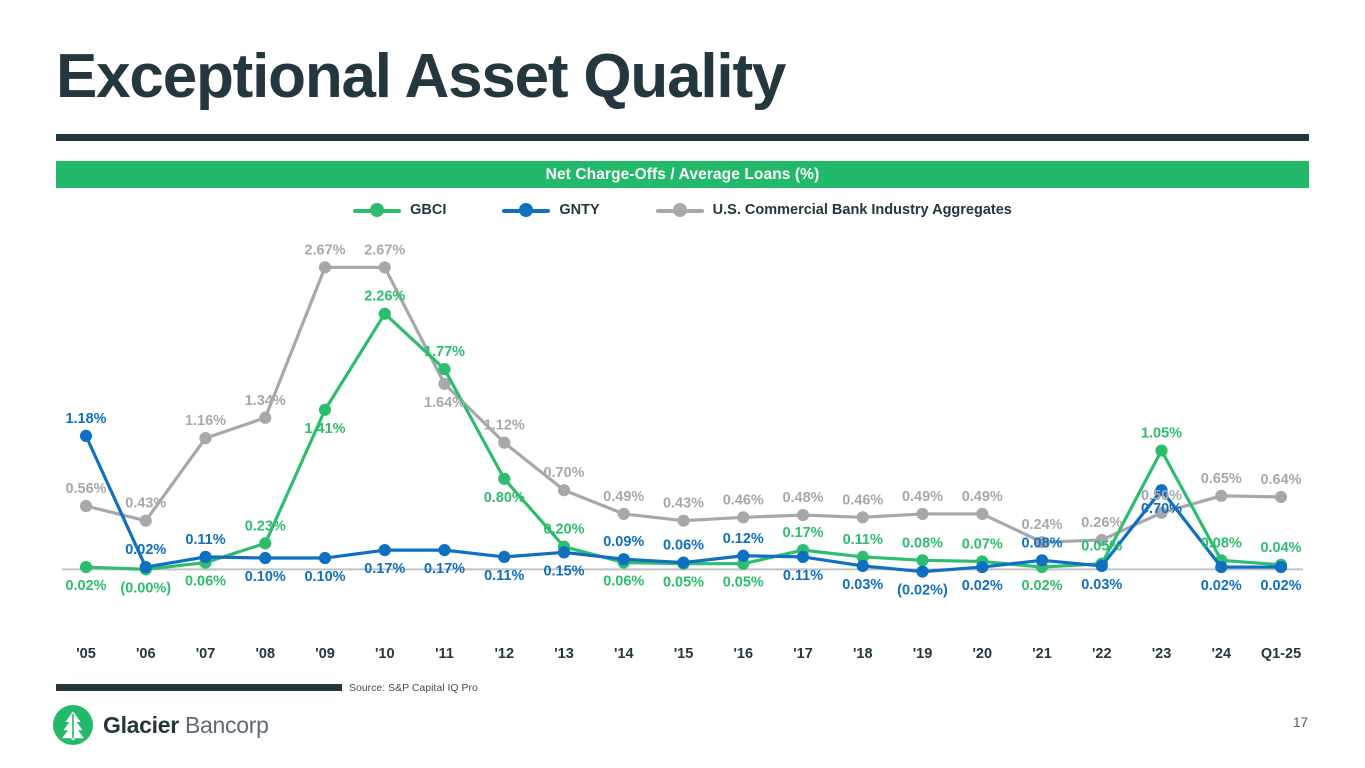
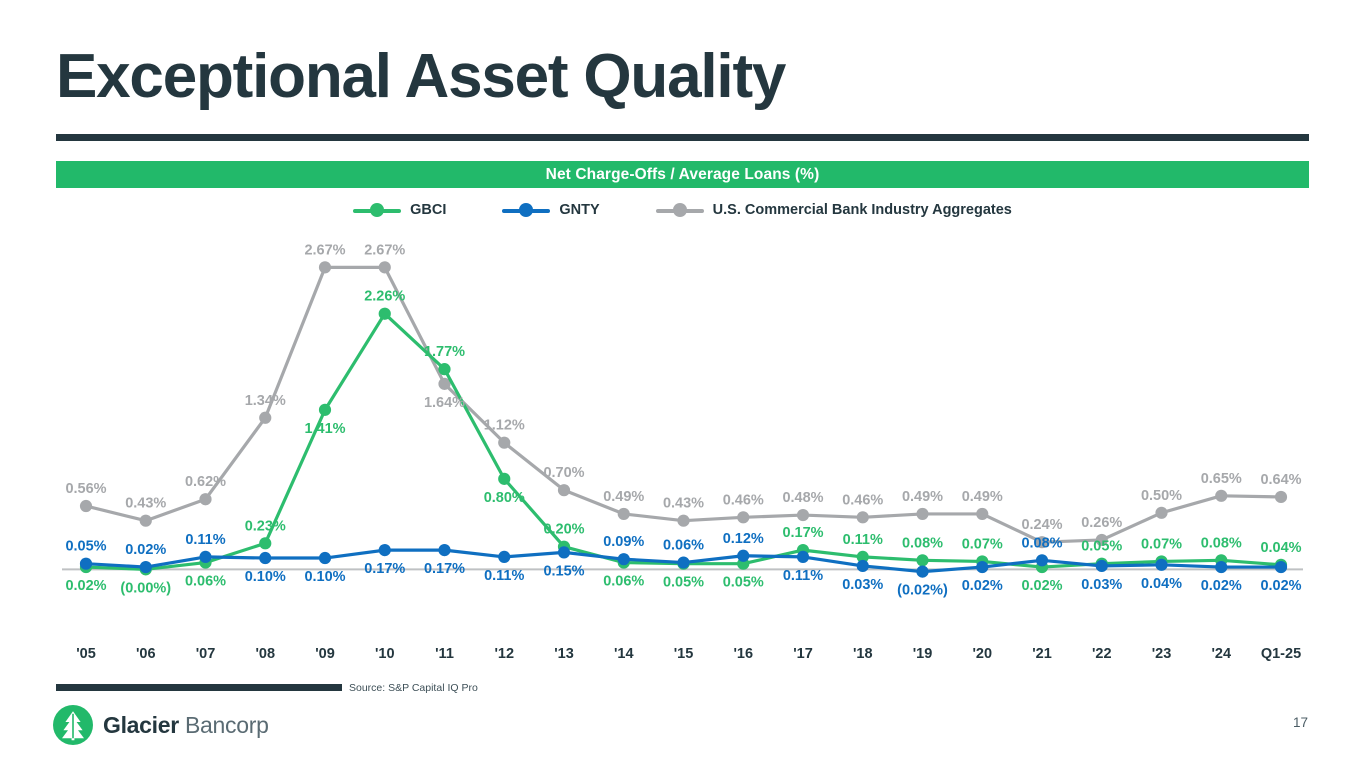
GNTY/'05: 1.18% -> 0.05%
U.S. Commercial Bank Industry Aggregates/'07: 1.16% -> 0.62%
GBCI/'23: 1.05% -> 0.07%
GNTY/'23: 0.70% -> 0.04%
